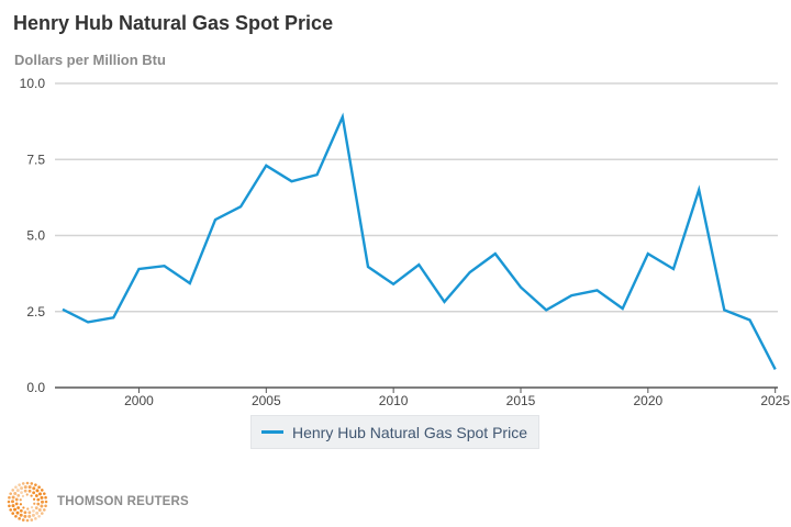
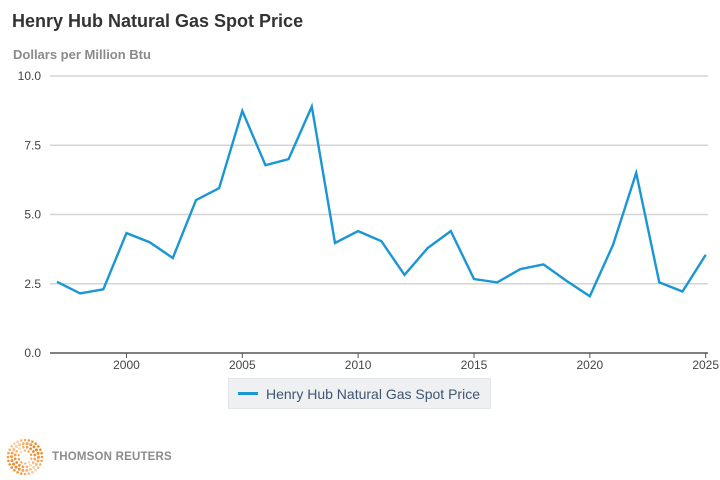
2000: 3.9 -> 4.3
2005: 7.3 -> 8.7
2010: 3.4 -> 4.4
2015: 3.3 -> 2.7
2020: 4.4 -> 2.0
2025: 0.6 -> 3.5
